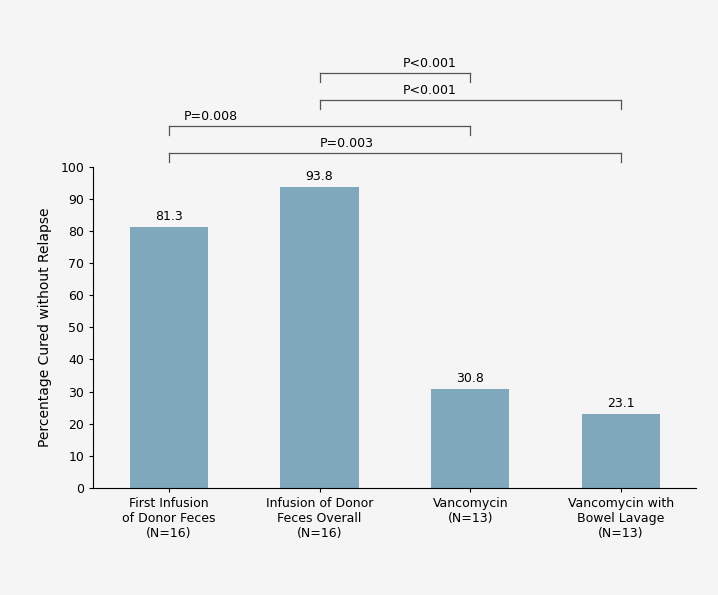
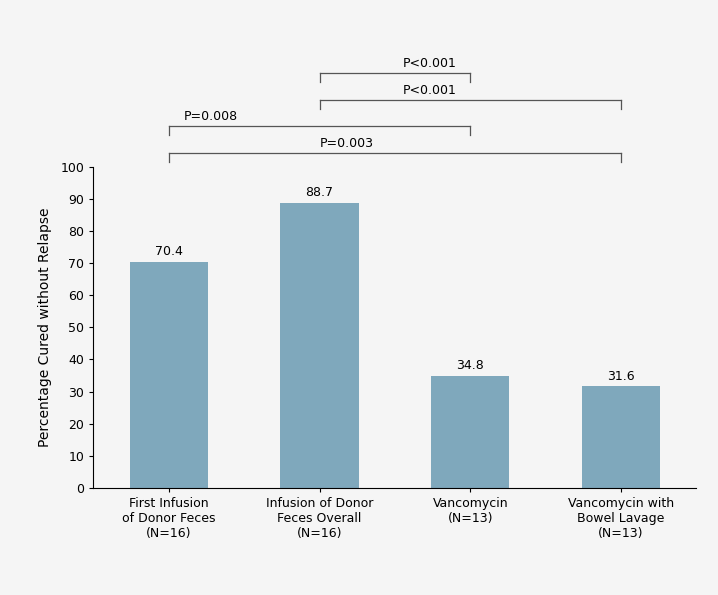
First Infusion of Donor Feces (N=16): 81.3 -> 70.4
Infusion of Donor Feces Overall (N=16): 93.8 -> 88.7
Vancomycin (N=13): 30.8 -> 34.8
Vancomycin with Bowel Lavage (N=13): 23.1 -> 31.6
